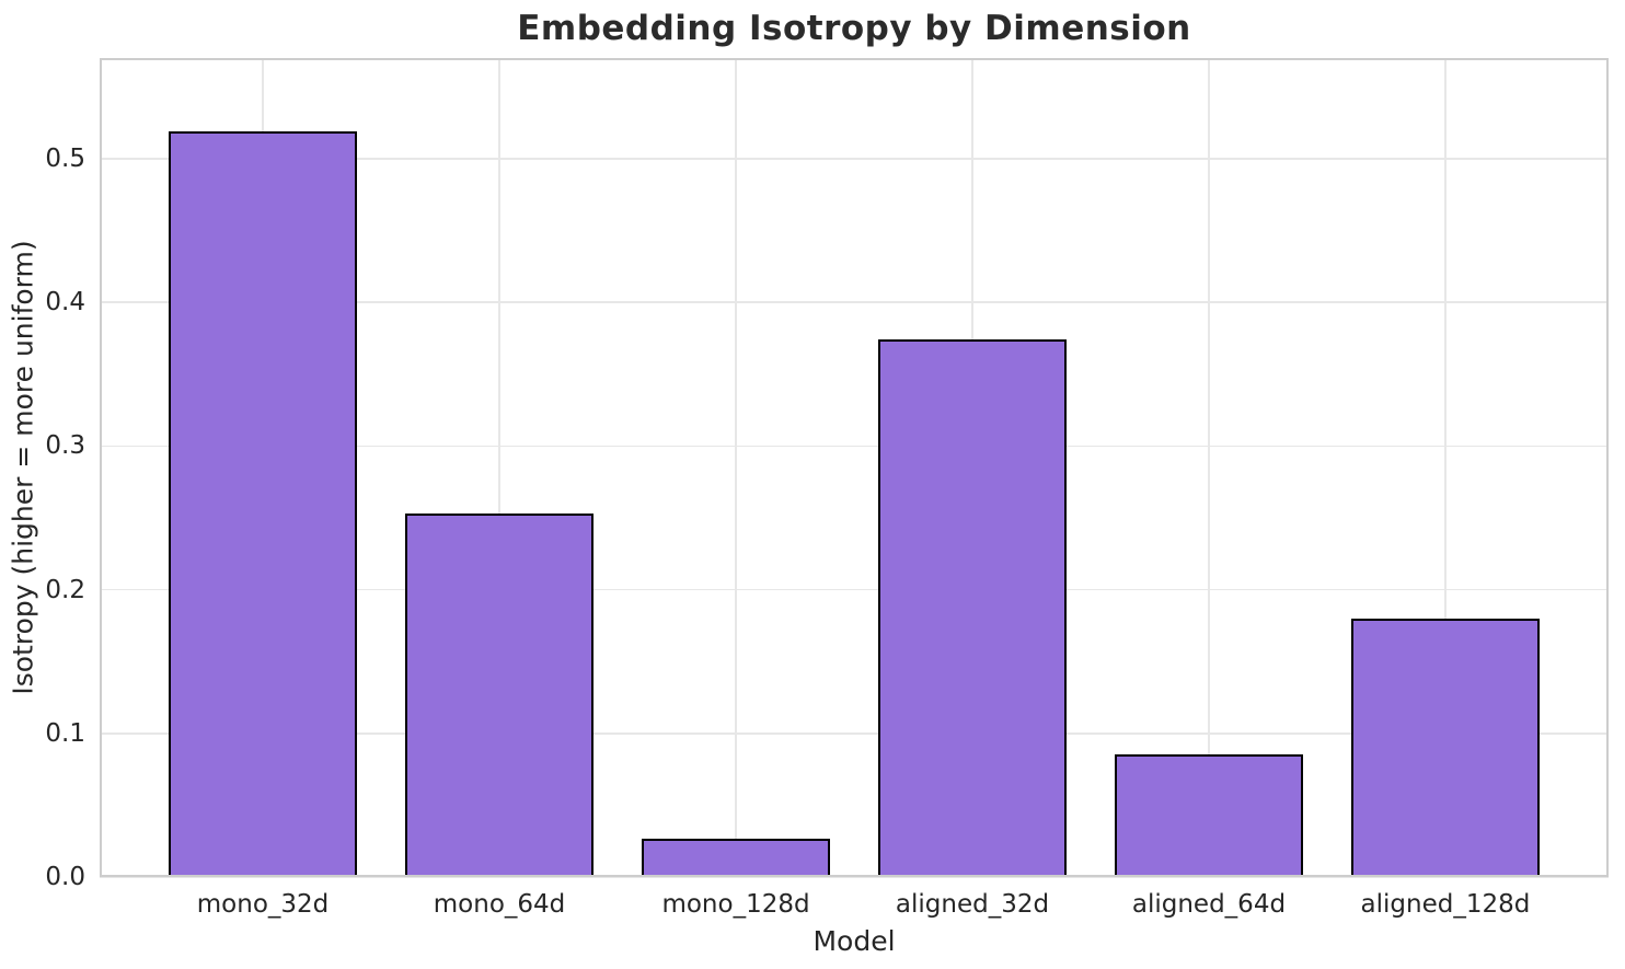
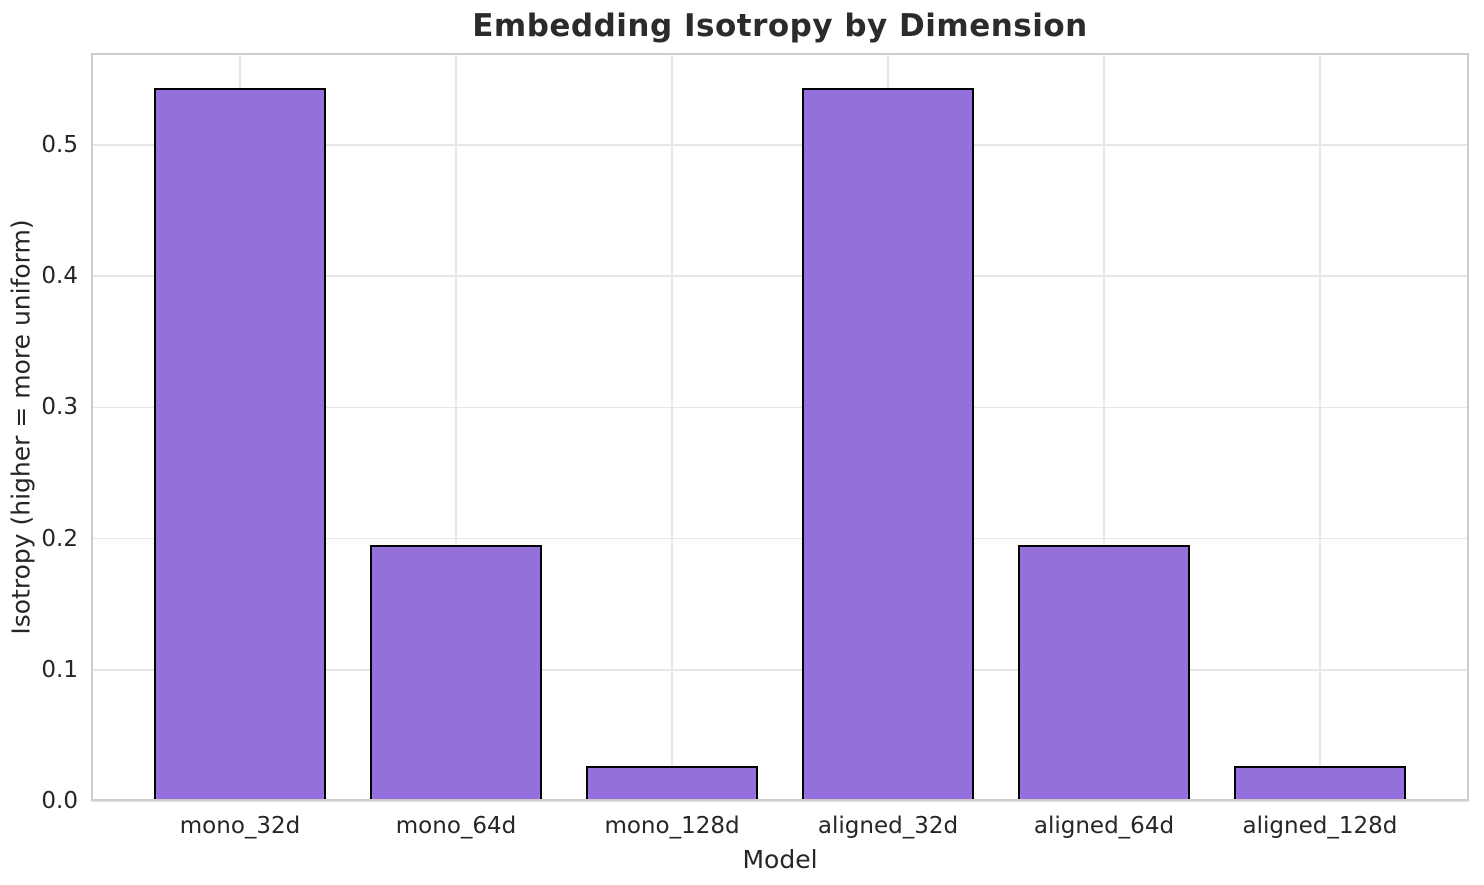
mono_32d: 0.519 -> 0.543
mono_64d: 0.253 -> 0.195
aligned_32d: 0.374 -> 0.543
aligned_64d: 0.085 -> 0.195
aligned_128d: 0.180 -> 0.027
